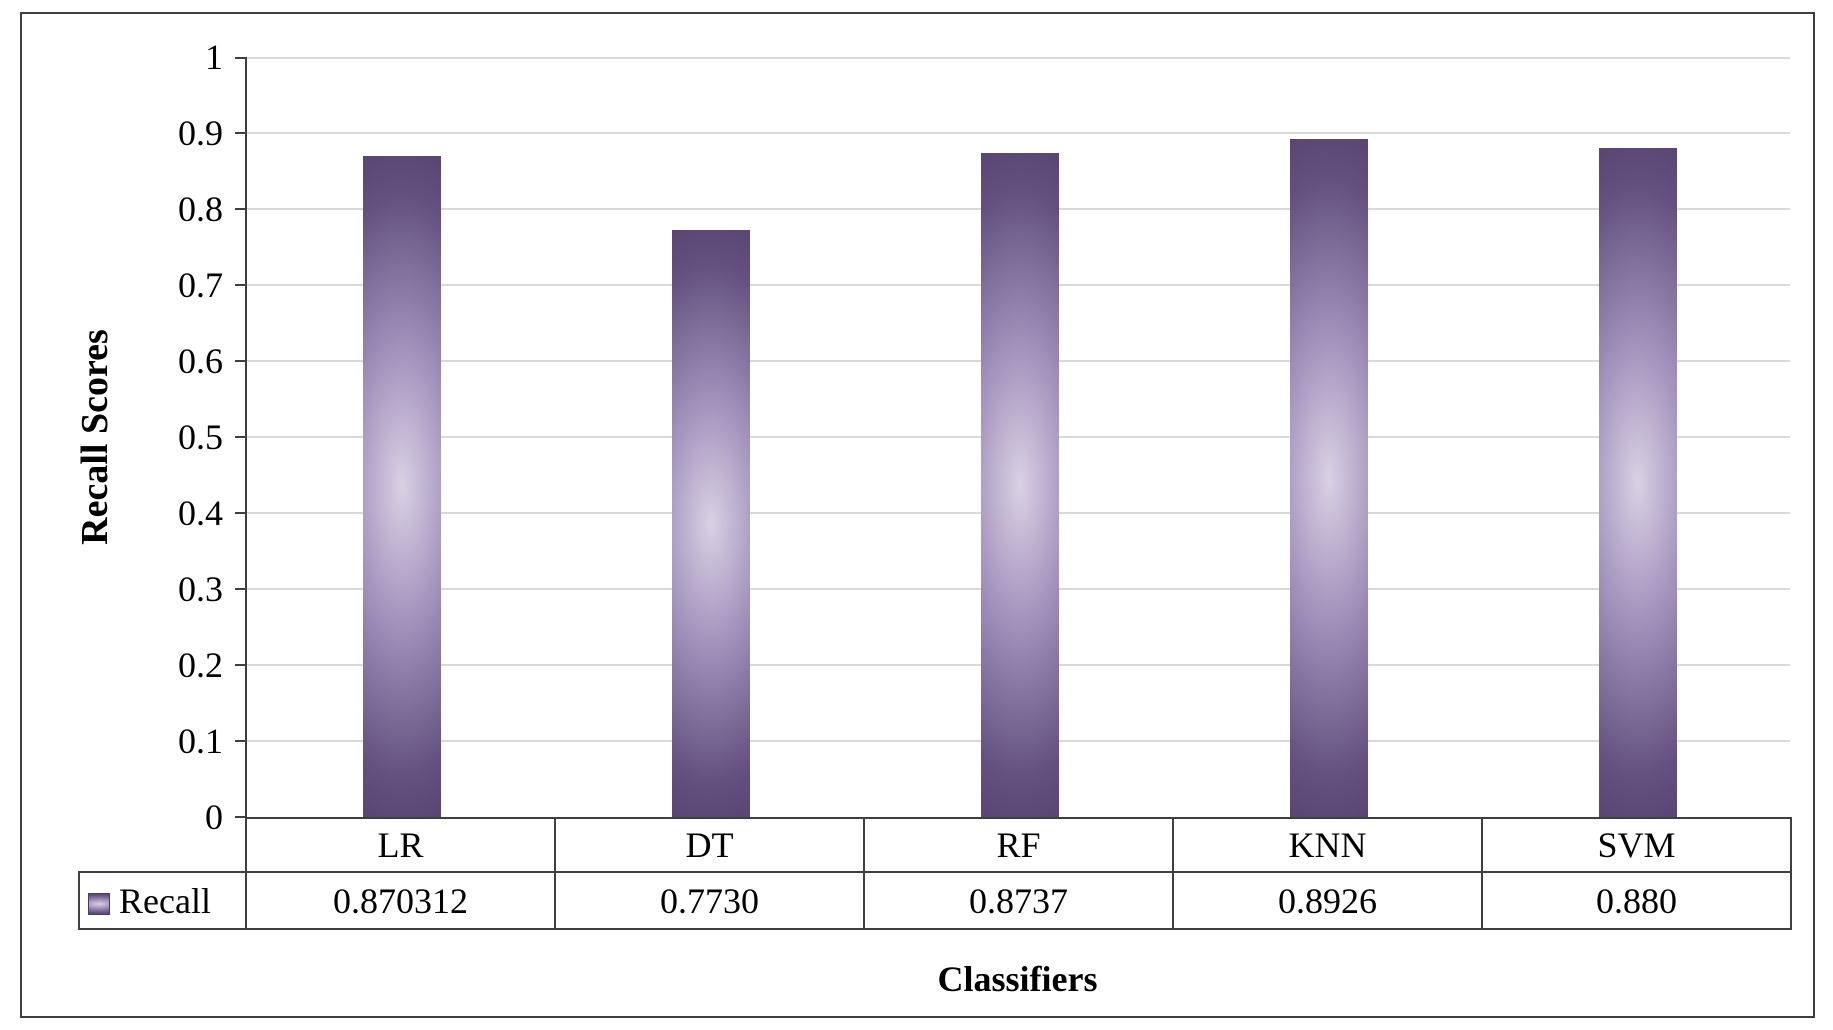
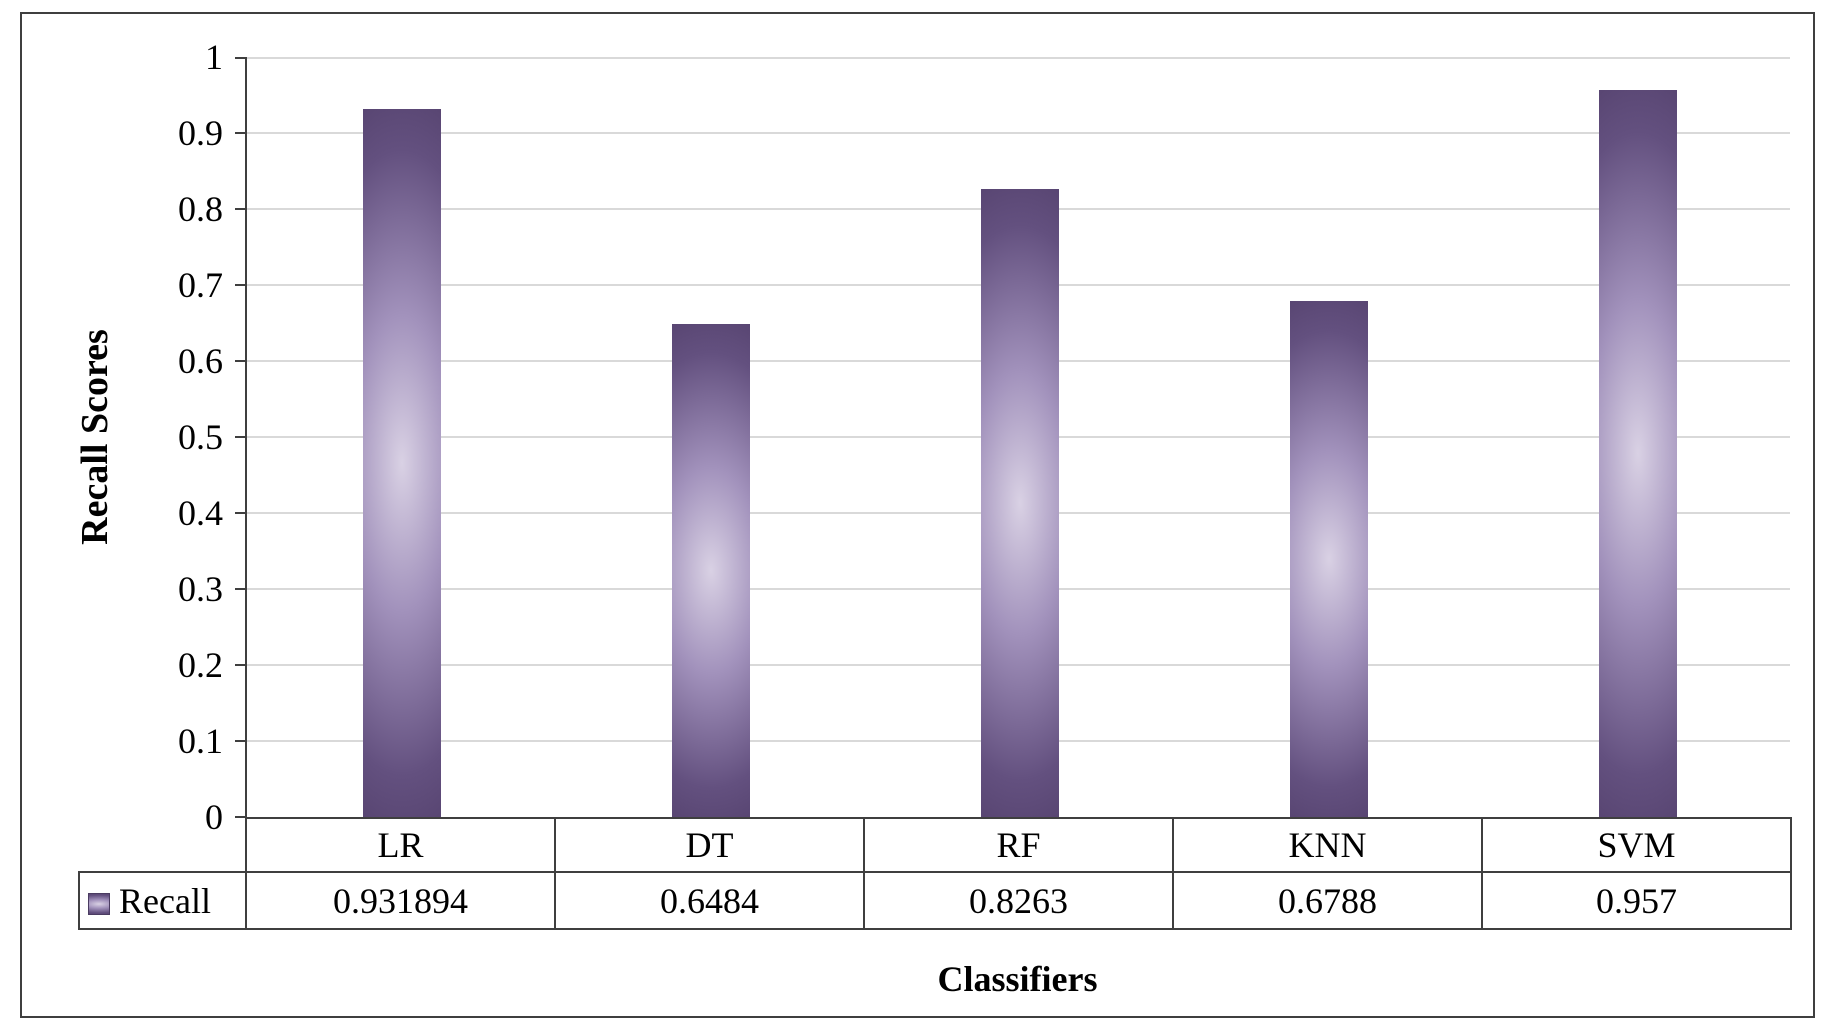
LR: 0.870312 -> 0.931894
DT: 0.7730 -> 0.6484
RF: 0.8737 -> 0.8263
KNN: 0.8926 -> 0.6788
SVM: 0.880 -> 0.957
